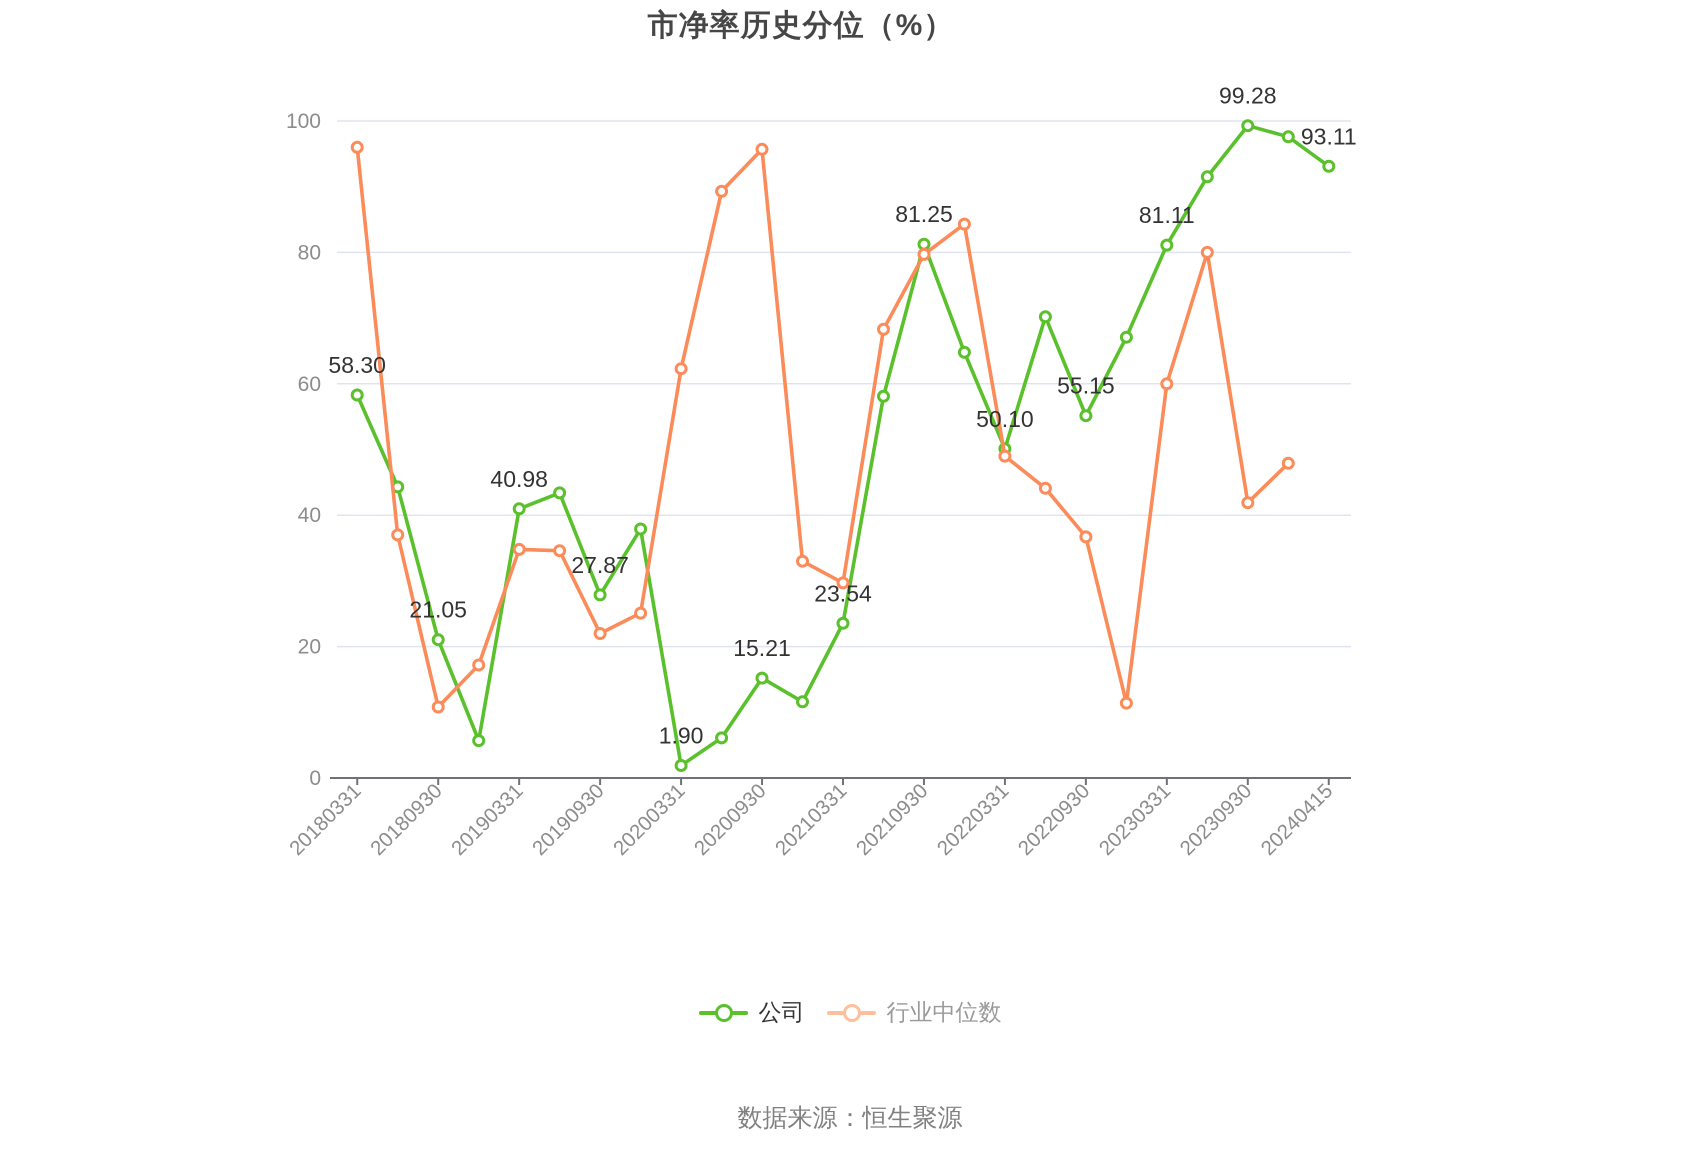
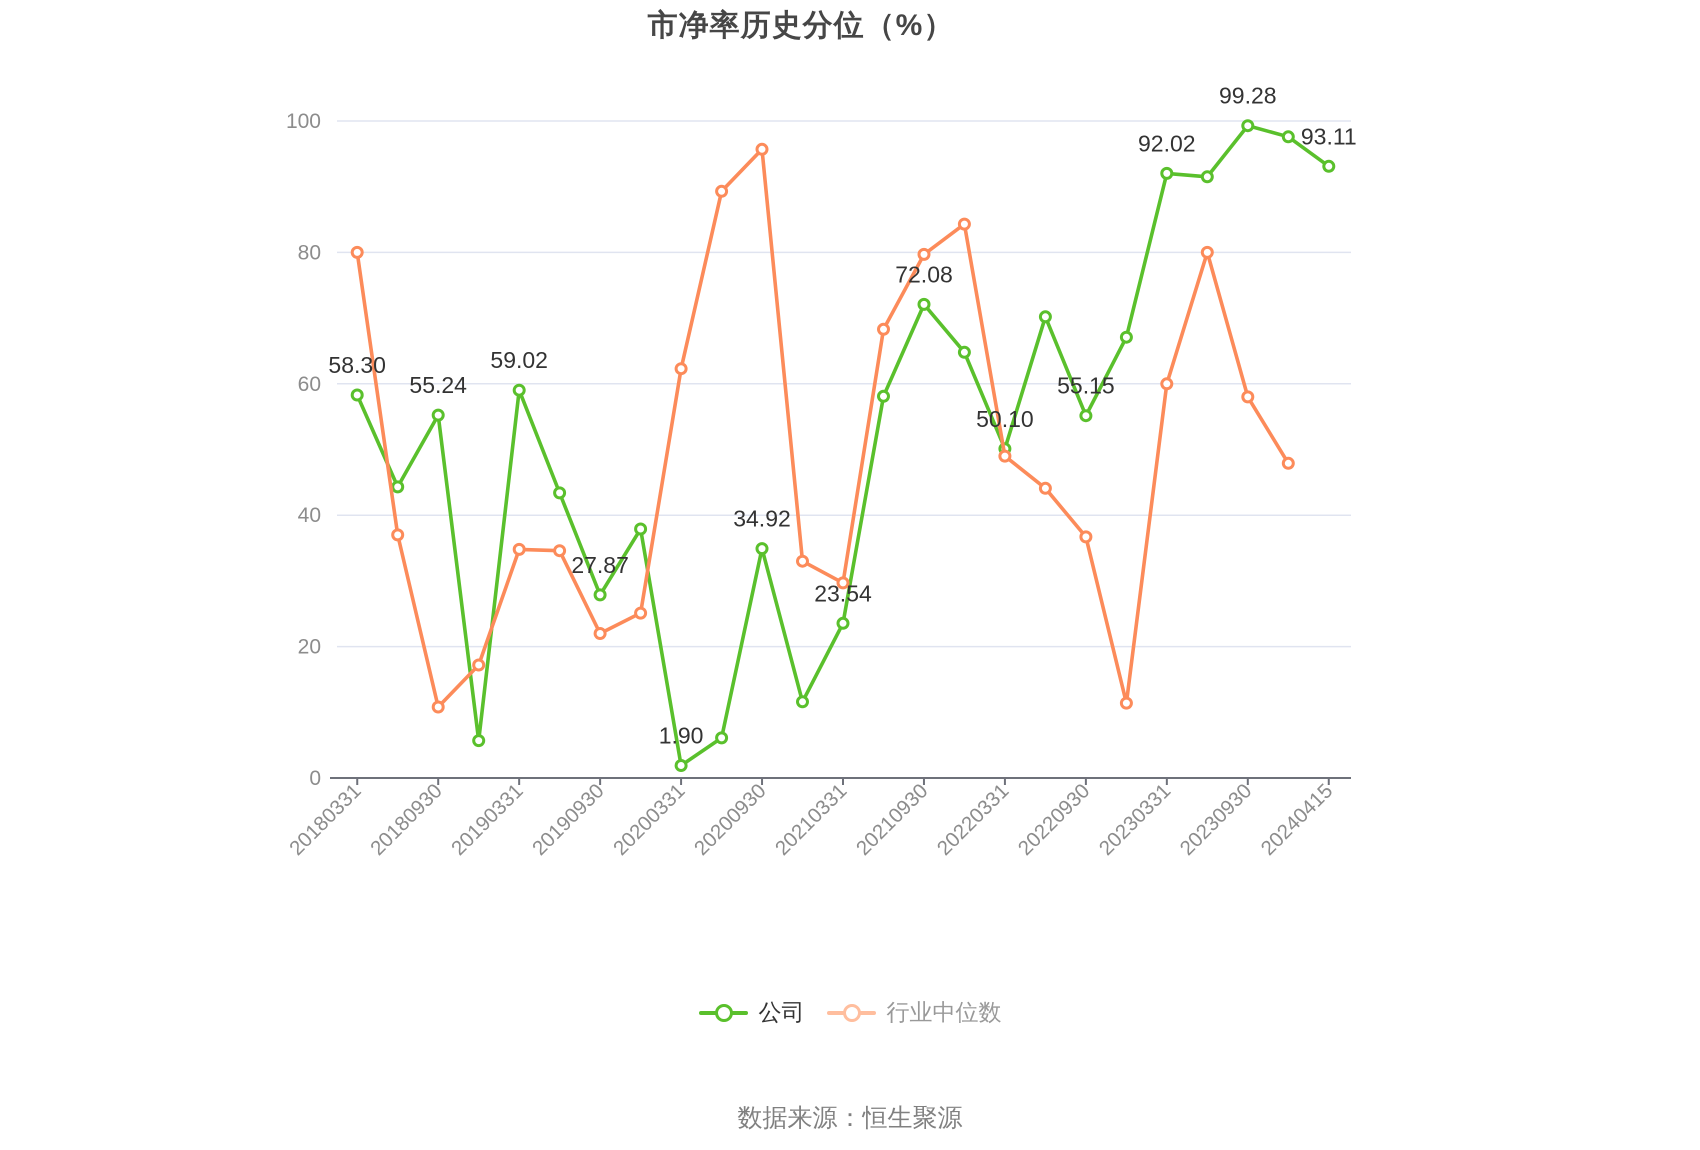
行业中位数/20180331: 96 -> 80
公司/20180930: 21.05 -> 55.24
公司/20190331: 40.98 -> 59.02
公司/20200930: 15.21 -> 34.92
公司/20210930: 81.25 -> 72.08
公司/20230331: 81.11 -> 92.02
行业中位数/20230930: 42 -> 58
